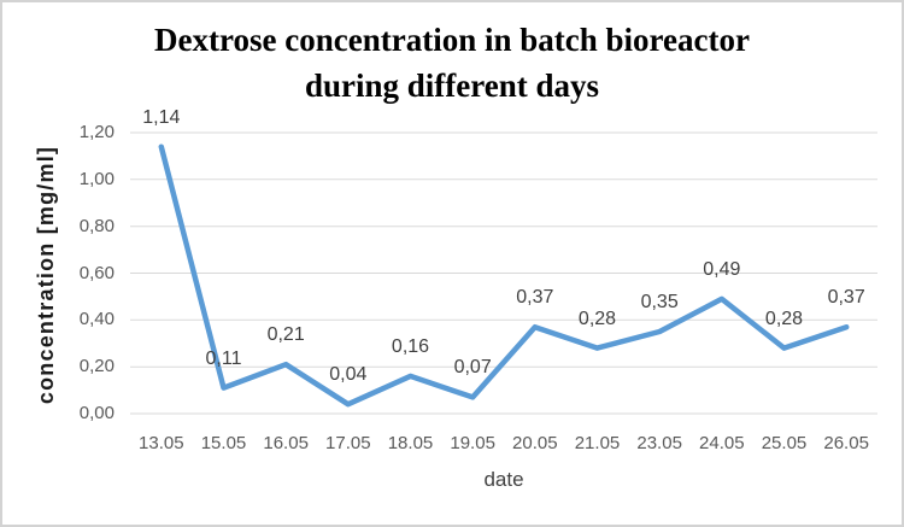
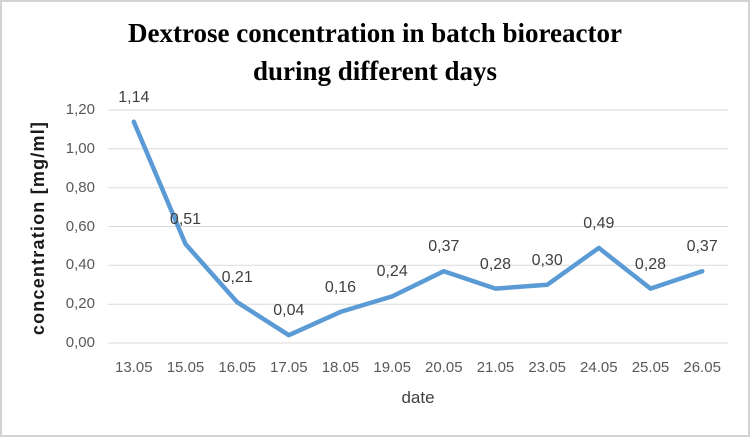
15.05: 0,11 -> 0,51
19.05: 0,07 -> 0,24
23.05: 0,35 -> 0,30
